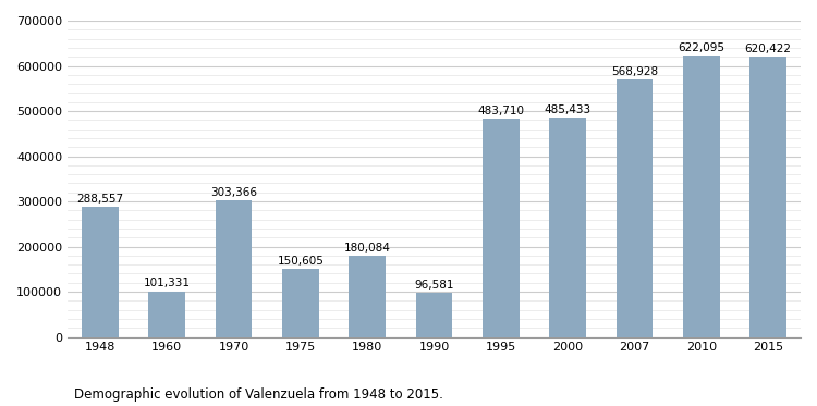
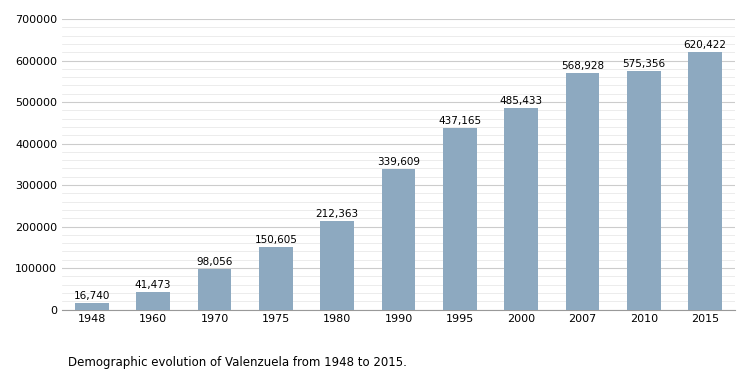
1948: 288,557 -> 16,740
1960: 101,331 -> 41,473
1970: 303,366 -> 98,056
1980: 180,084 -> 212,363
1990: 96,581 -> 339,609
1995: 483,710 -> 437,165
2010: 622,095 -> 575,356
